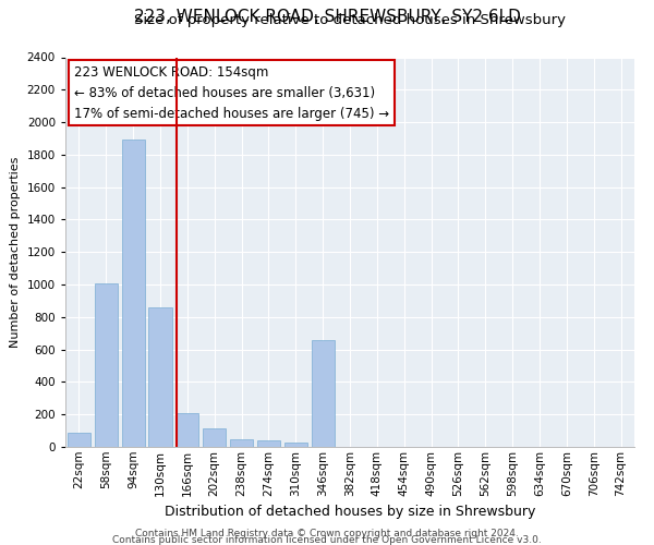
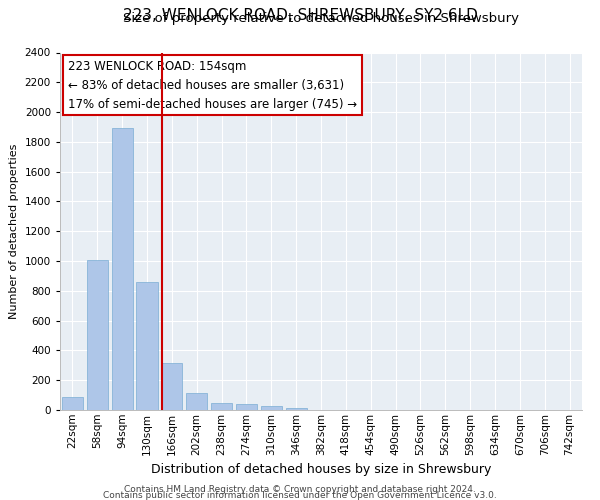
166sqm: 210 -> 320
346sqm: 660 -> 10
